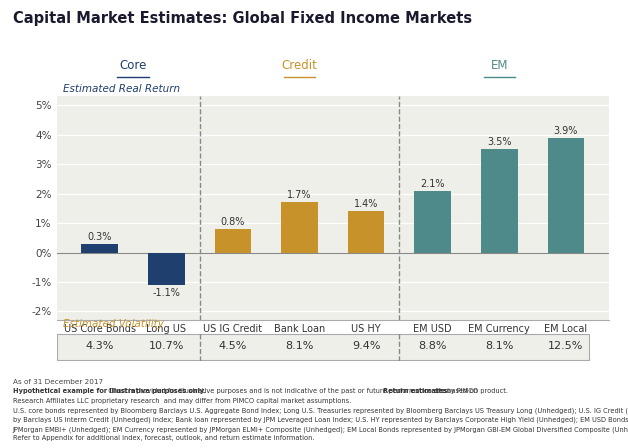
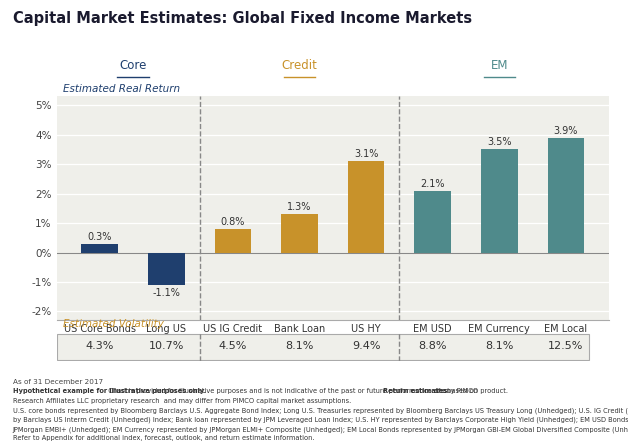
Bank Loan: 1.7% -> 1.3%
US HY: 1.4% -> 3.1%
